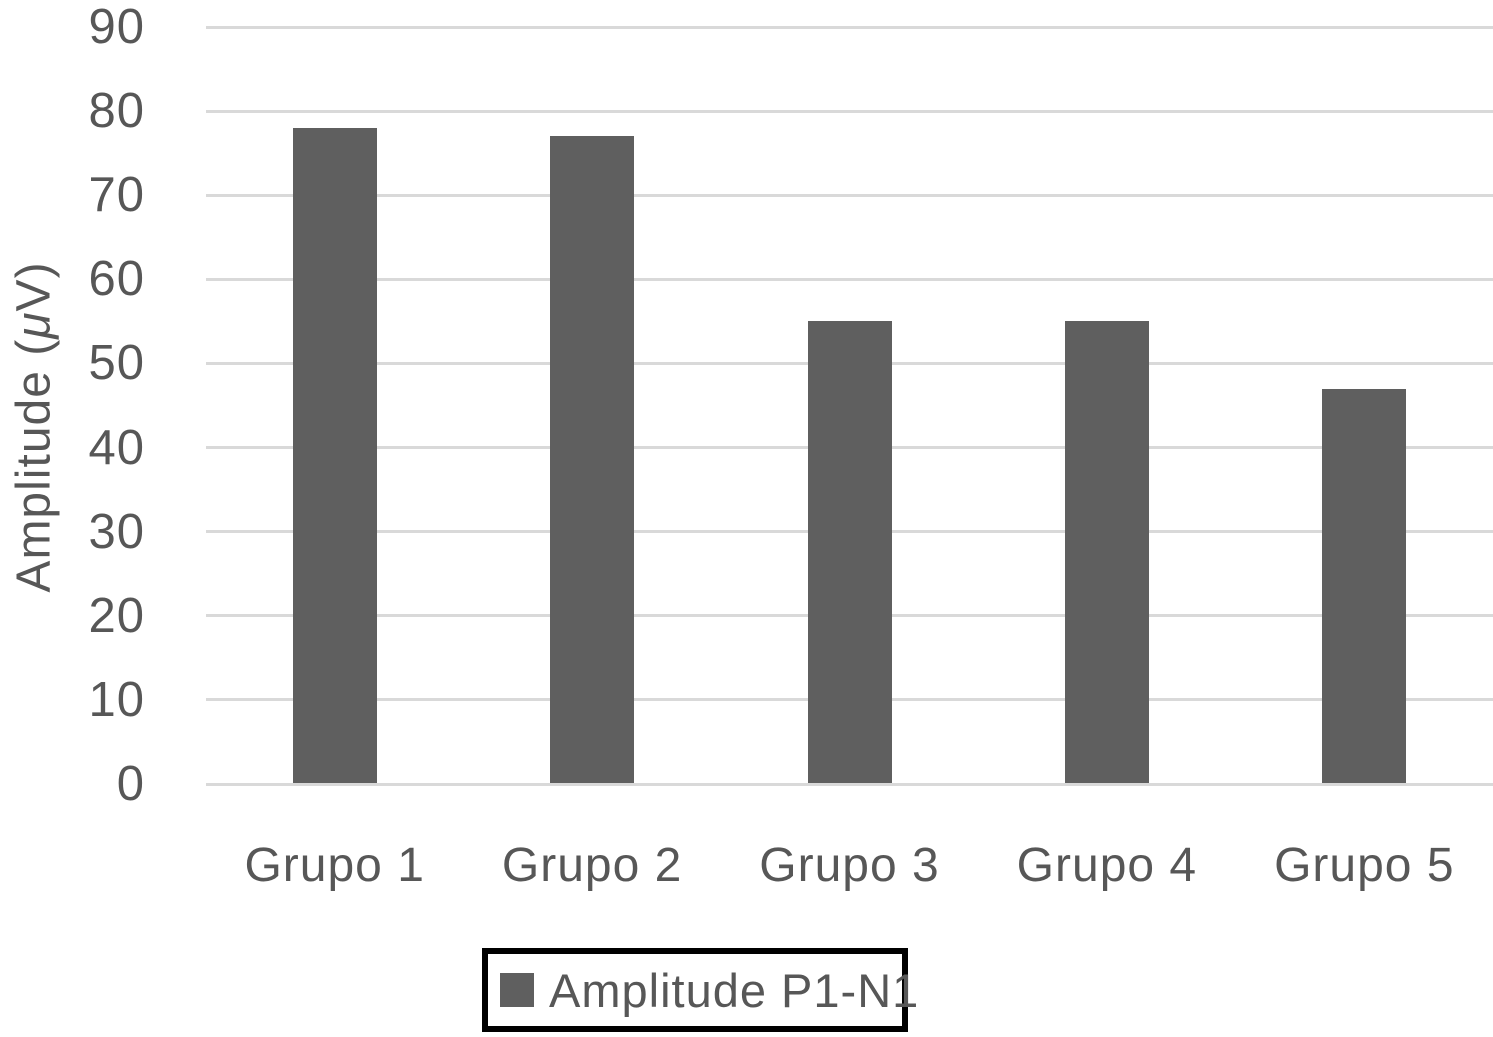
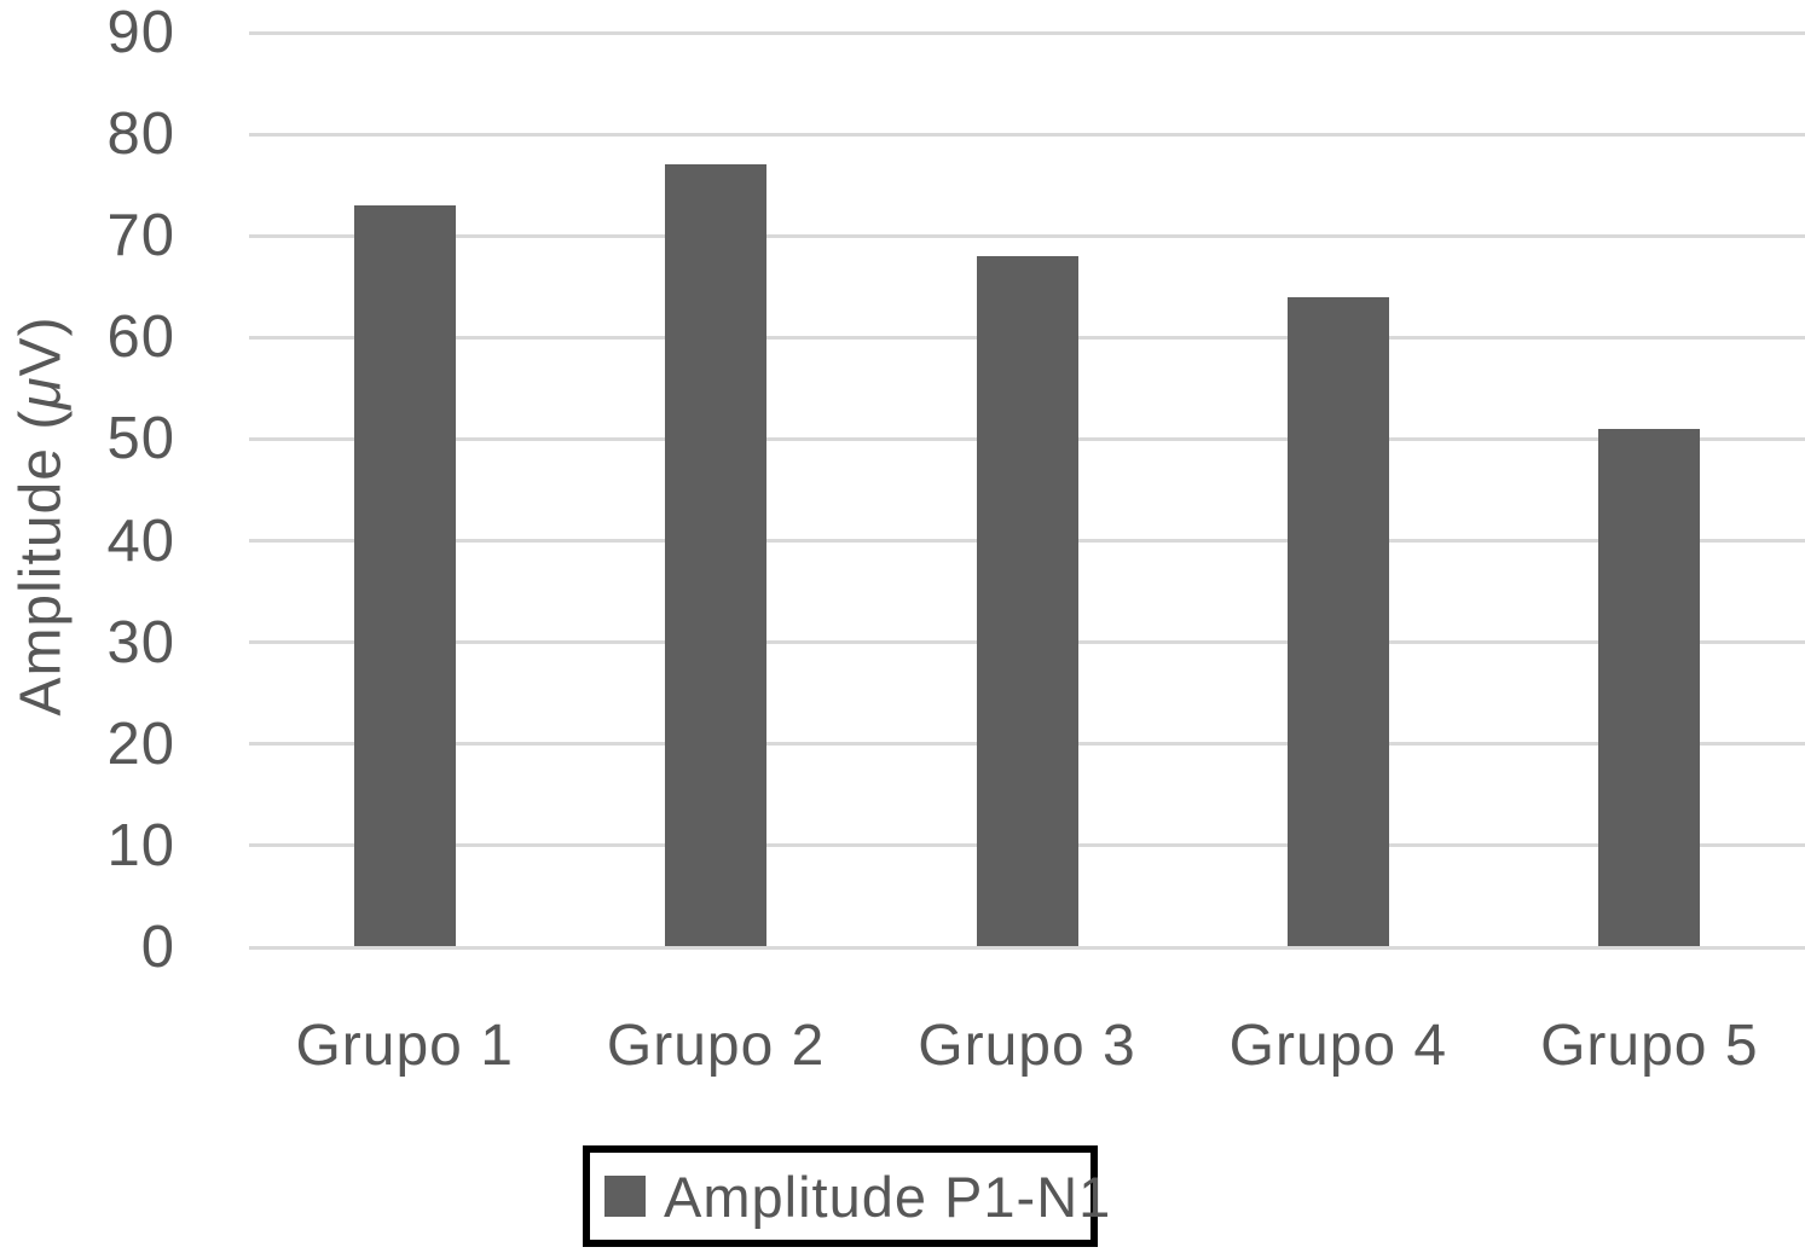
Grupo 1: 78 -> 73
Grupo 3: 55 -> 68
Grupo 4: 55 -> 64
Grupo 5: 47 -> 51
